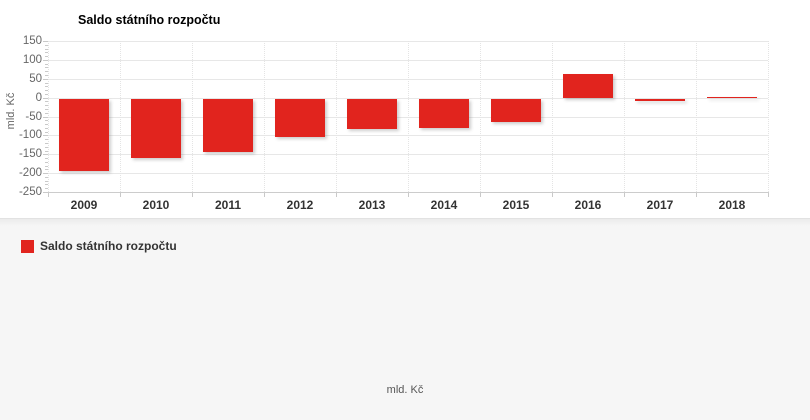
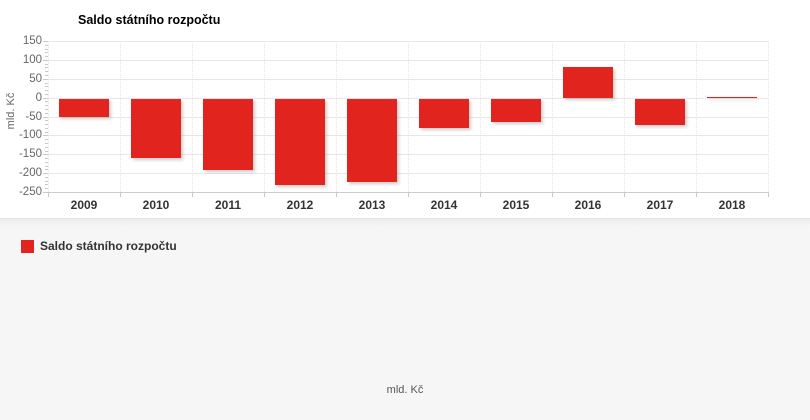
2009: -190 -> -50
2011: -140 -> -190
2012: -100 -> -230
2013: -80 -> -220
2016: 60 -> 80
2017: -10 -> -70
